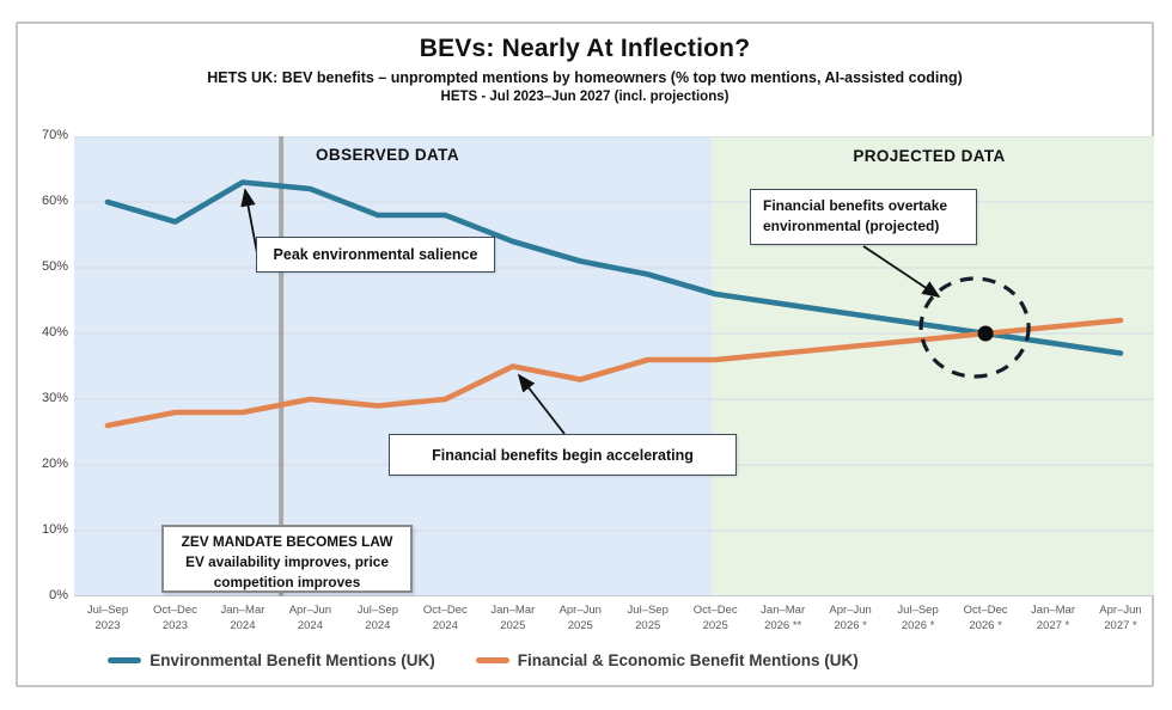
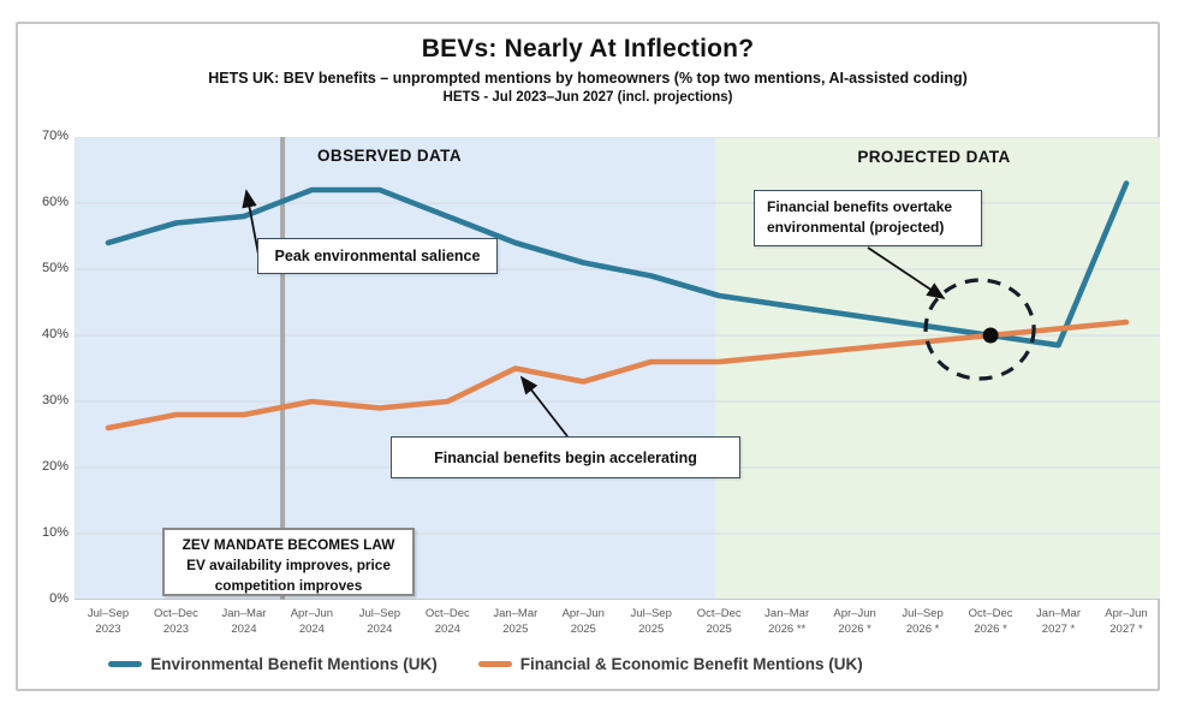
Environmental Benefit Mentions (UK)/Jul–Sep 2023: 60% -> 54%
Environmental Benefit Mentions (UK)/Jan–Mar 2024: 63% -> 58%
Environmental Benefit Mentions (UK)/Jul–Sep 2024: 58% -> 62%
Environmental Benefit Mentions (UK)/Apr–Jun 2027 *: 37% -> 63%
